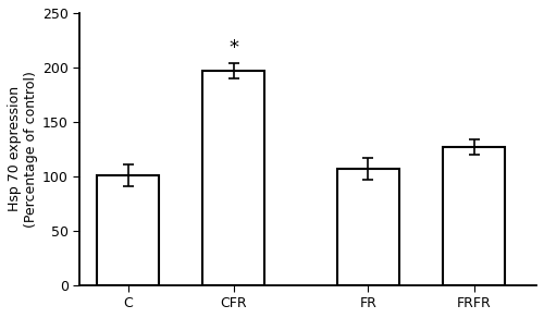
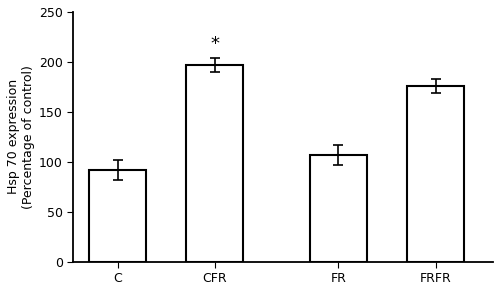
C: 101 -> 92
FRFR: 127 -> 176
